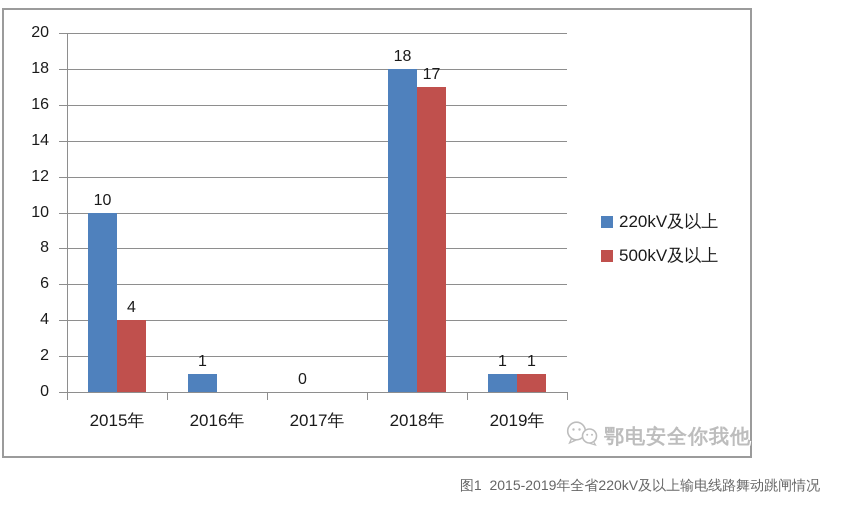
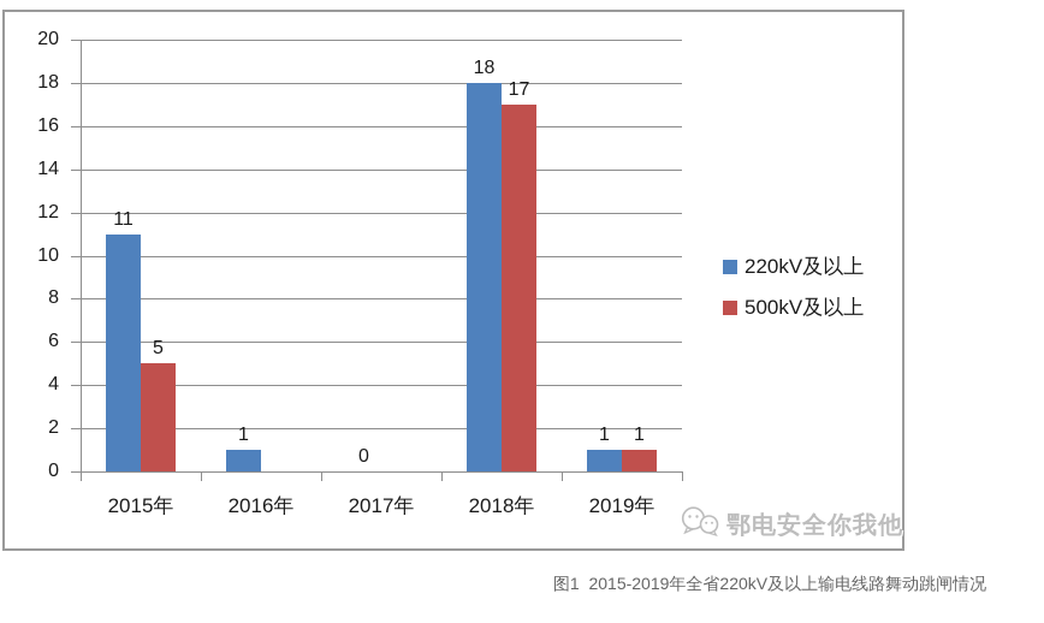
220kV及以上/2015年: 10 -> 11
500kV及以上/2015年: 4 -> 5
